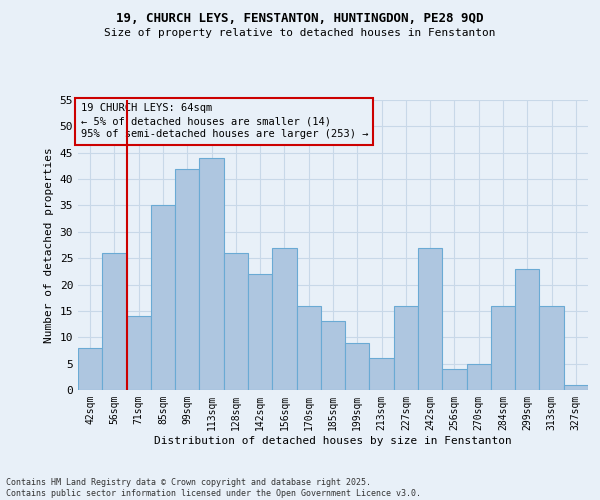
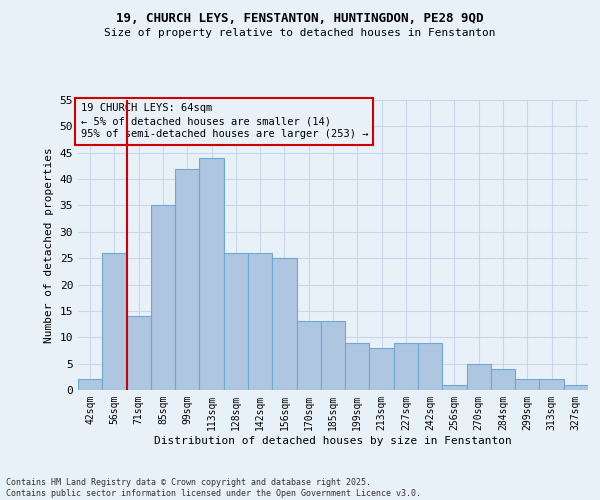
42sqm: 8 -> 2
142sqm: 22 -> 26
156sqm: 27 -> 25
170sqm: 16 -> 13
213sqm: 6 -> 8
227sqm: 16 -> 9
242sqm: 27 -> 9
256sqm: 4 -> 1
284sqm: 16 -> 4
299sqm: 23 -> 2
313sqm: 16 -> 2
